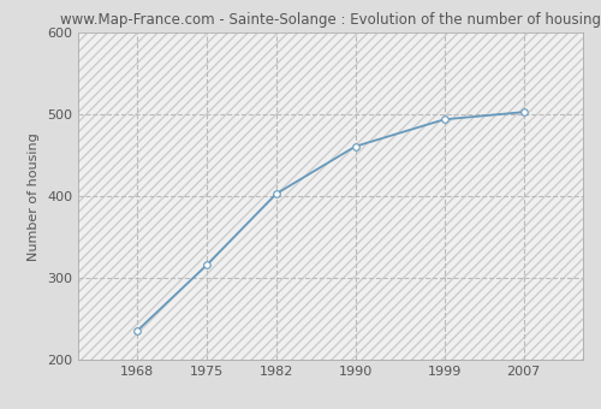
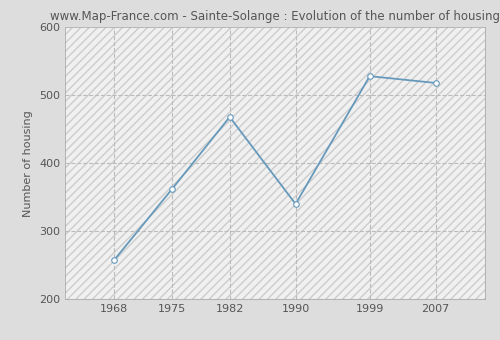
1968: 236 -> 258
1975: 316 -> 362
1982: 403 -> 468
1990: 461 -> 340
1999: 494 -> 528
2007: 503 -> 518
